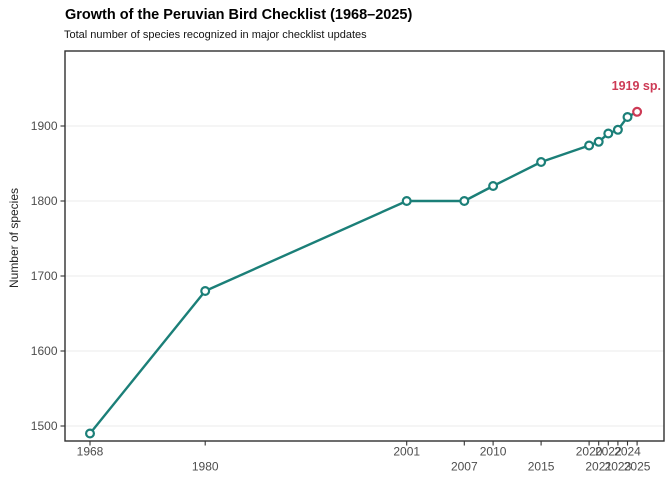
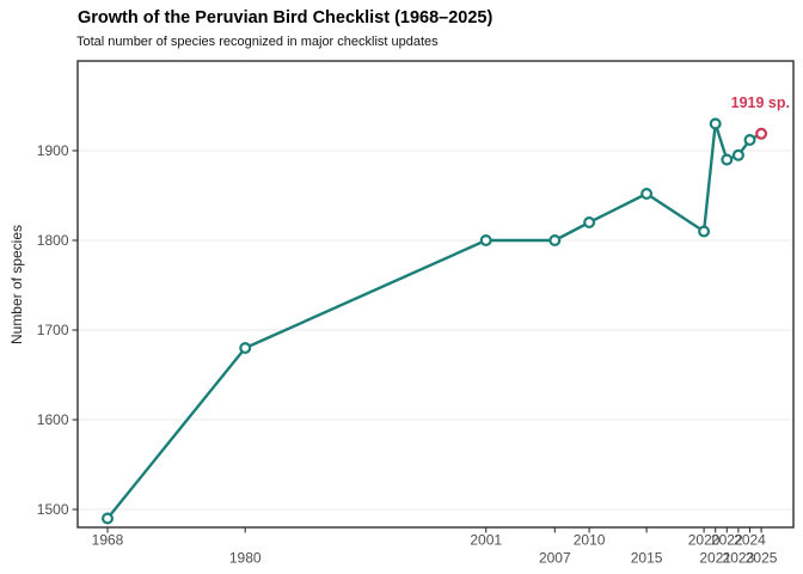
2020: 1870 -> 1810
2021: 1880 -> 1930
